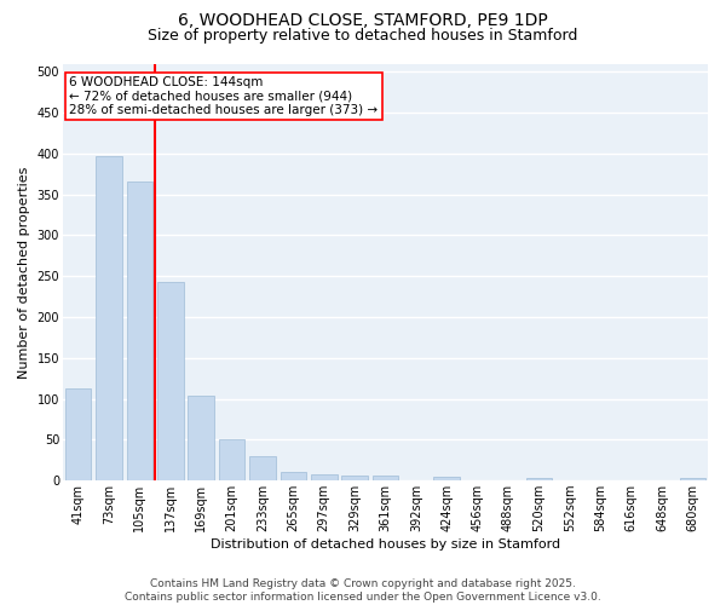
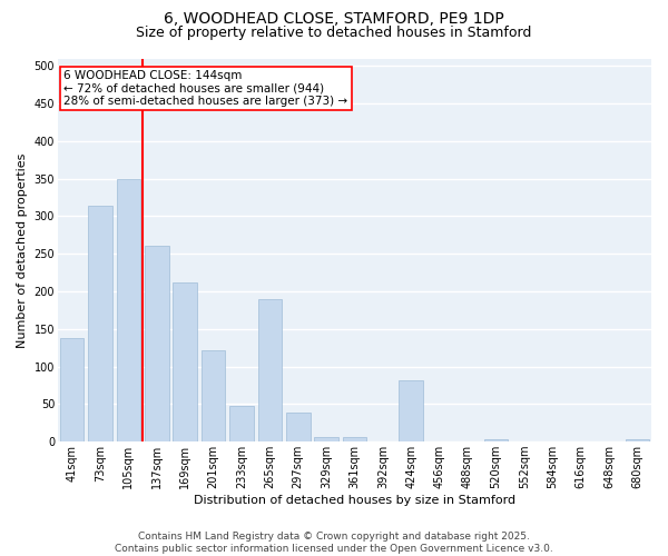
41sqm: 112 -> 138
73sqm: 397 -> 314
105sqm: 366 -> 350
137sqm: 243 -> 260
169sqm: 104 -> 212
201sqm: 50 -> 122
233sqm: 30 -> 48
265sqm: 10 -> 190
297sqm: 8 -> 38
424sqm: 4 -> 82
